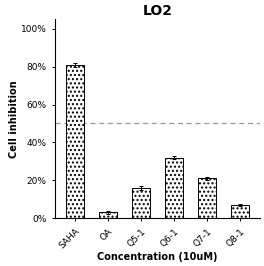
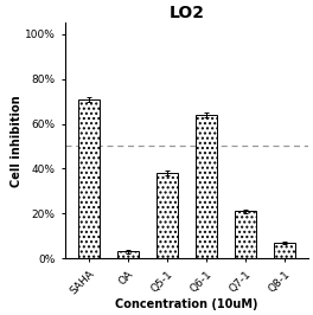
SAHA: 81% -> 71%
Q5-1: 16% -> 38%
Q6-1: 32% -> 64%
